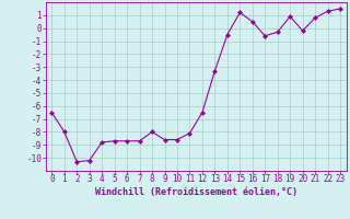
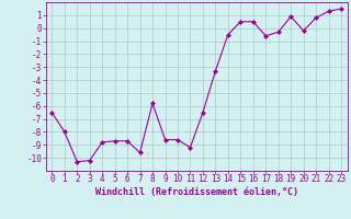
7: -8.7 -> -9.6
8: -8.0 -> -5.8
11: -8.1 -> -9.2
15: 1.2 -> 0.5
